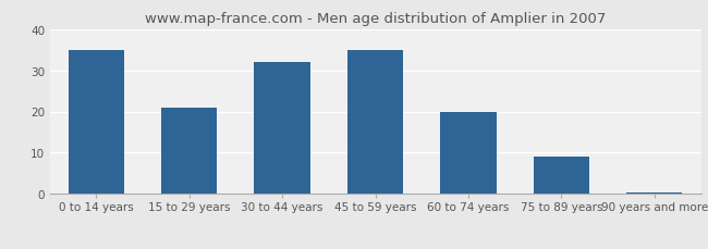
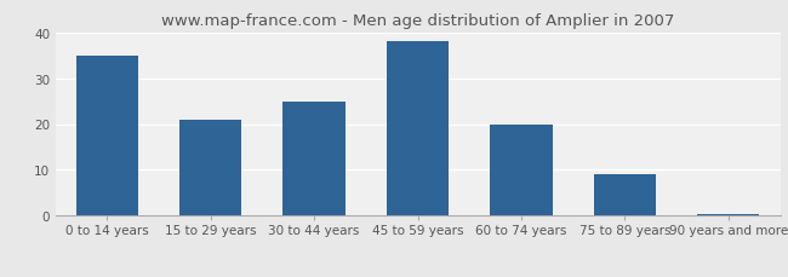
30 to 44 years: 32.0 -> 25.0
45 to 59 years: 35.0 -> 38.0
